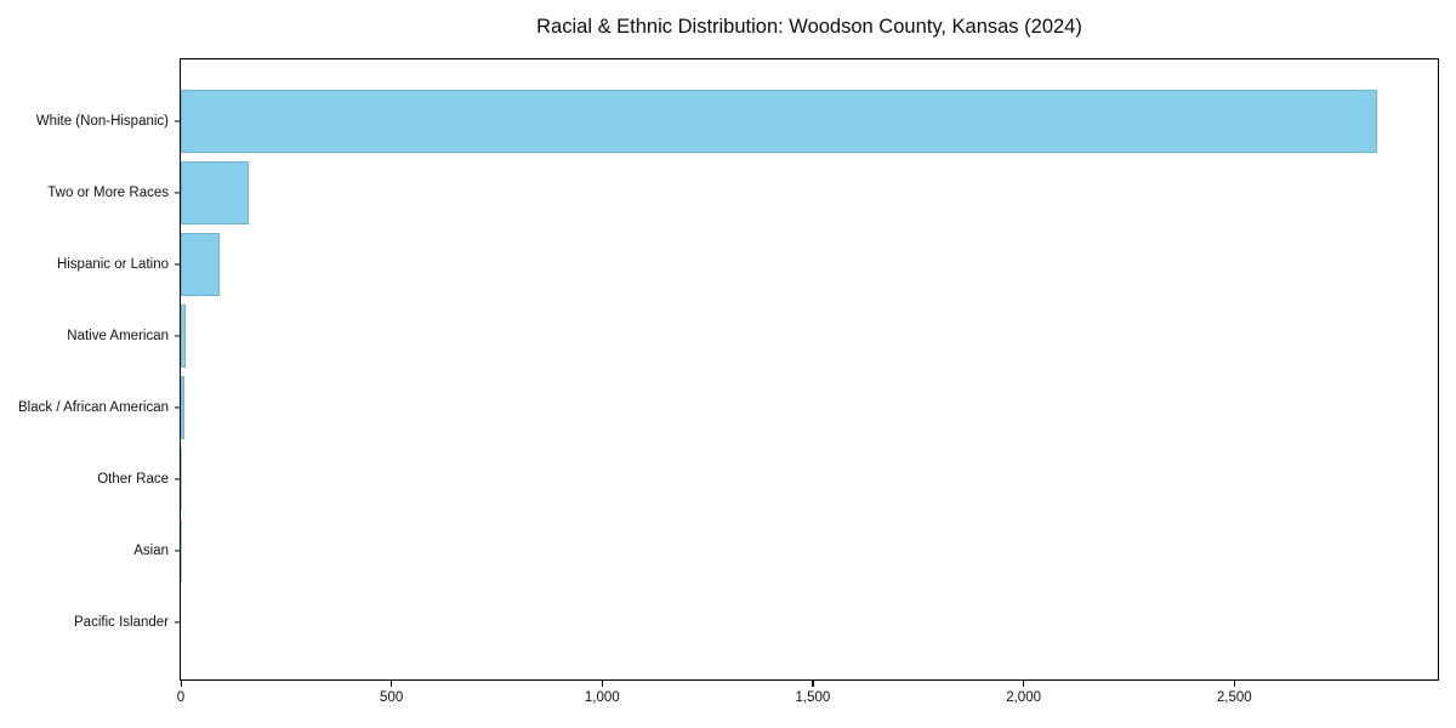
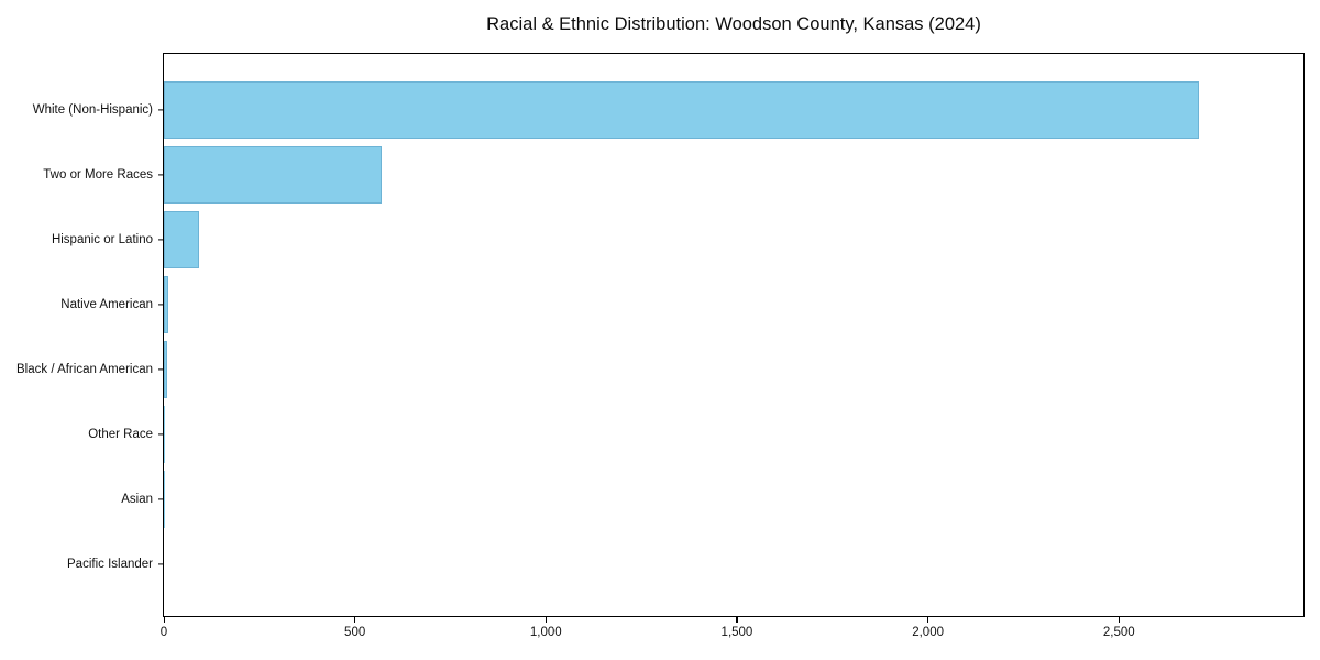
White (Non-Hispanic): 2840 -> 2710
Two or More Races: 160 -> 570
